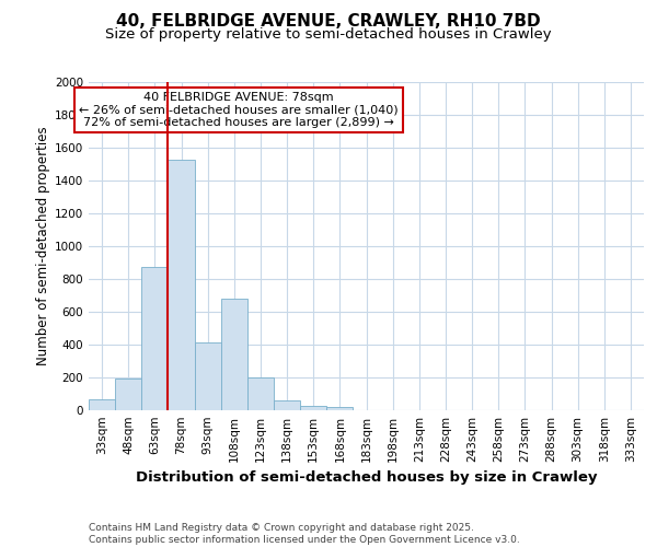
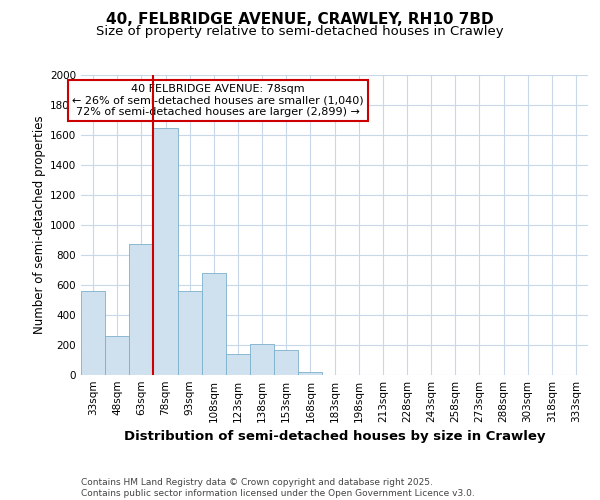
33sqm: 60 -> 560
48sqm: 200 -> 260
78sqm: 1530 -> 1650
93sqm: 420 -> 560
123sqm: 200 -> 140
138sqm: 60 -> 210
153sqm: 30 -> 170
